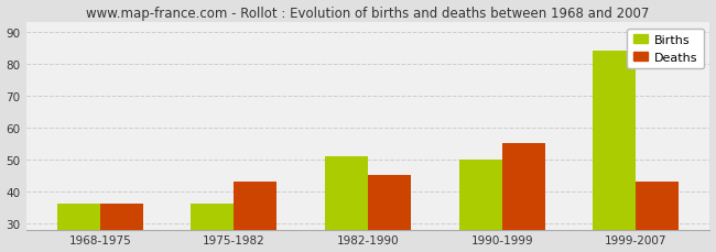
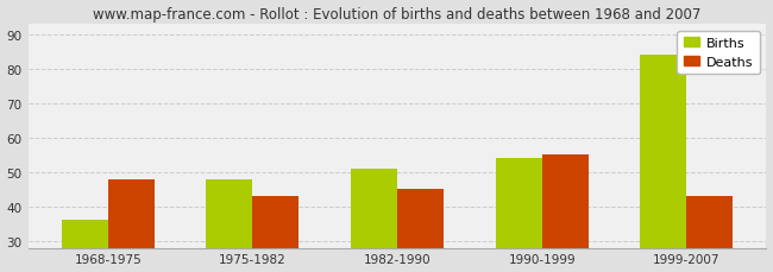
Deaths/1968-1975: 36 -> 48
Births/1975-1982: 36 -> 48
Births/1990-1999: 50 -> 54
